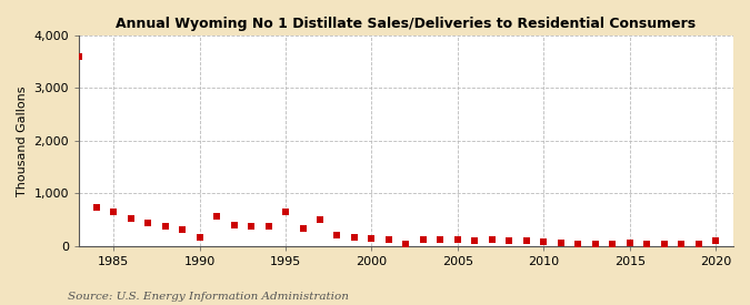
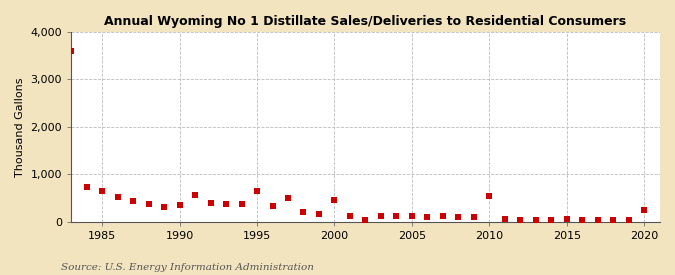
1990: 170 -> 350
2000: 140 -> 450
2010: 70 -> 550
2020: 90 -> 250
